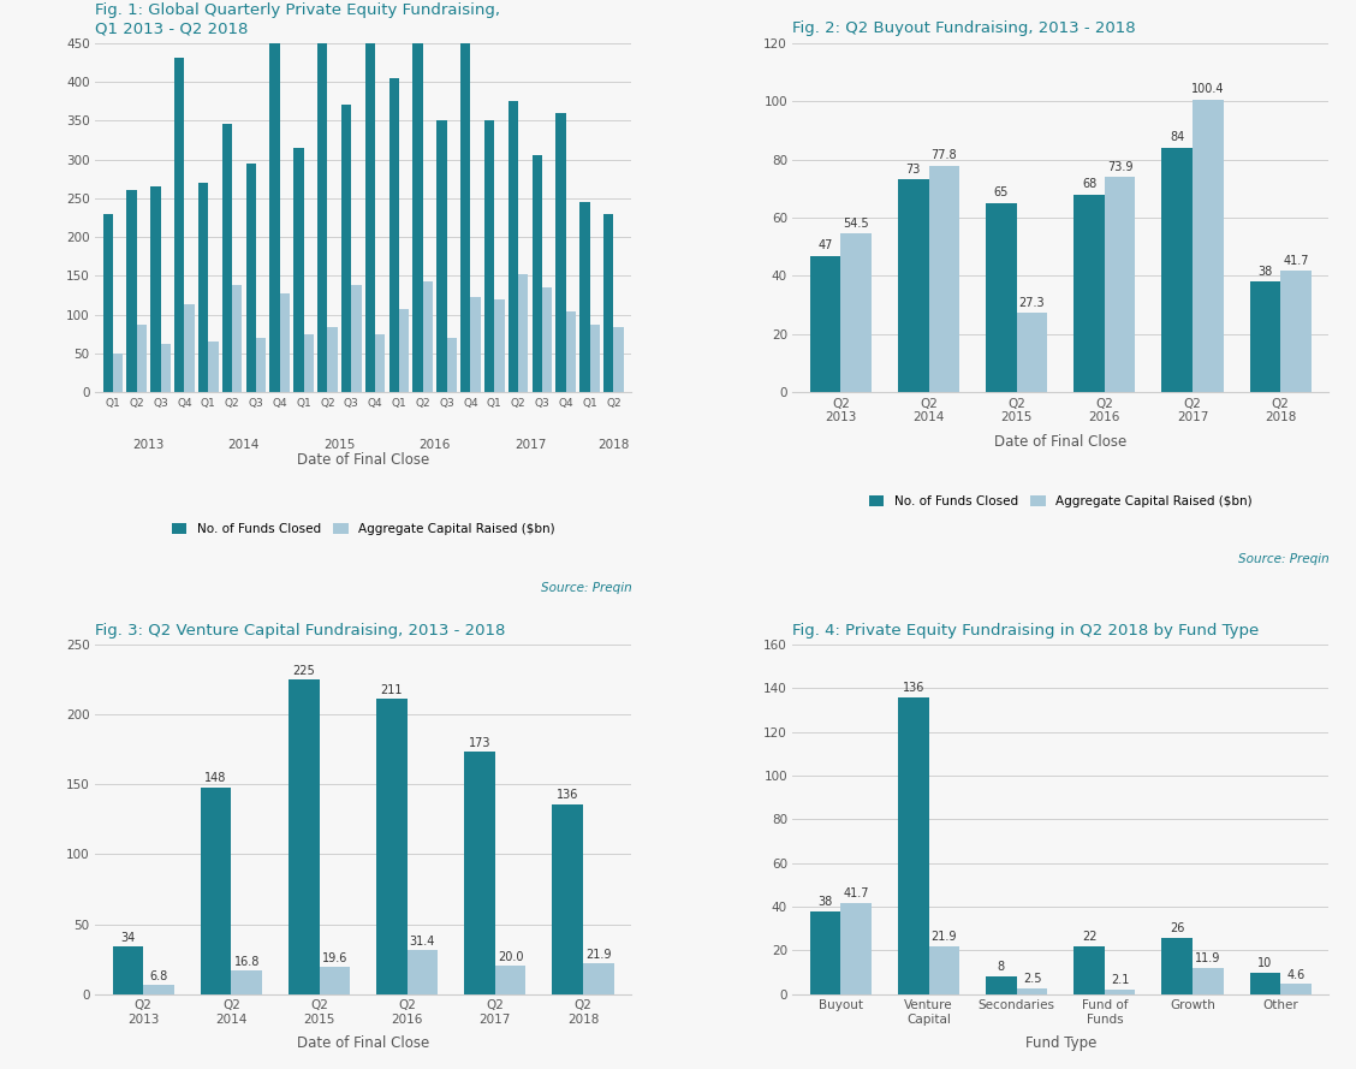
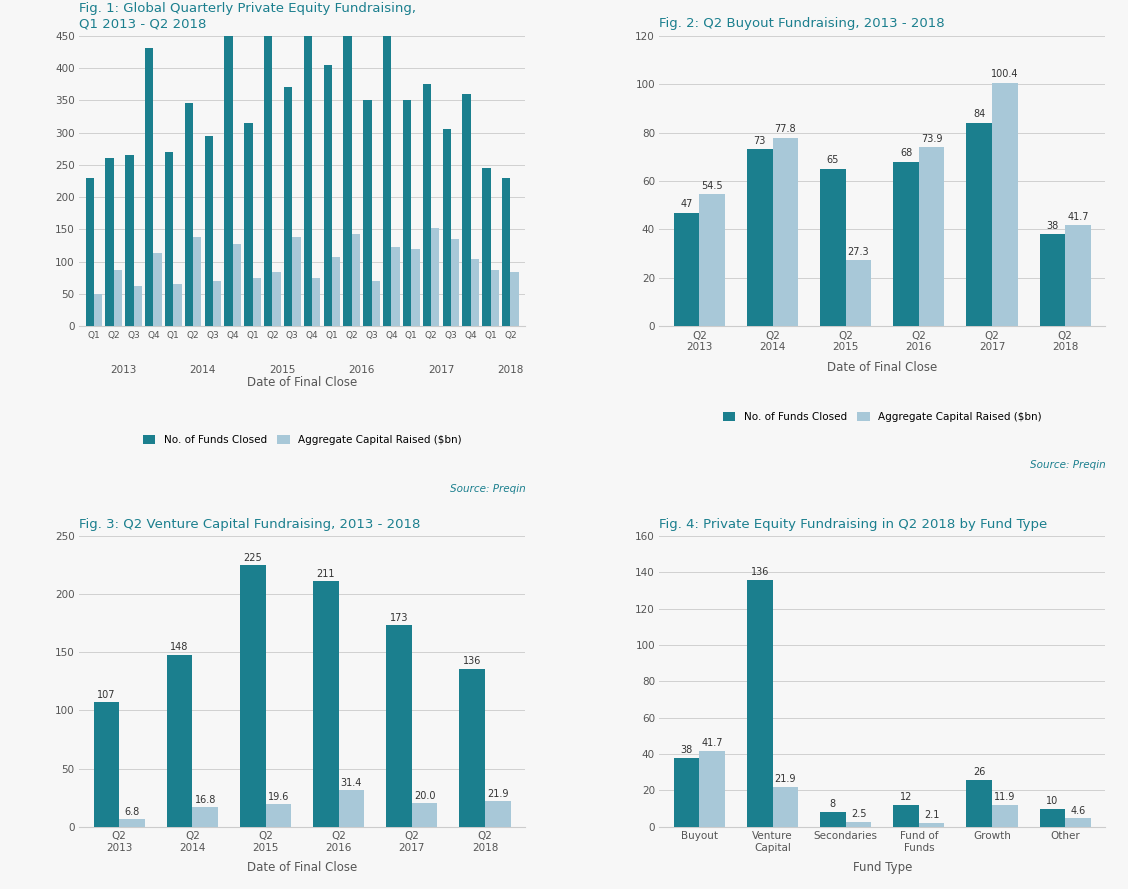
Fig. 3: Q2 Venture Capital Fundraising, 2013 - 2018/No. of Funds Closed/Q2 2013: 34 -> 107
Fig. 4: Private Equity Fundraising in Q2 2018 by Fund Type/No. of Funds Closed/Fund of Funds: 22 -> 12
